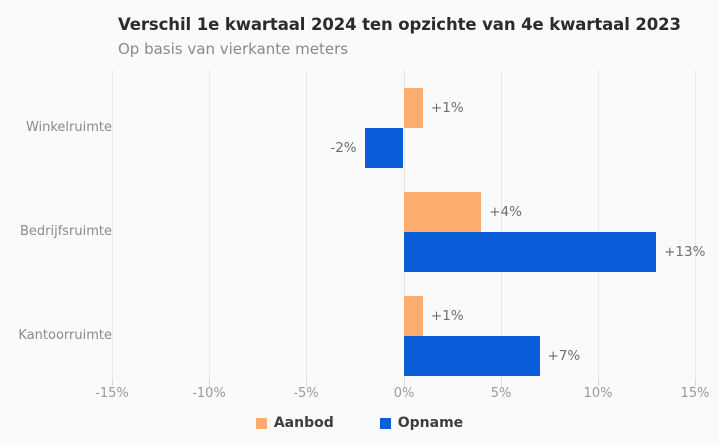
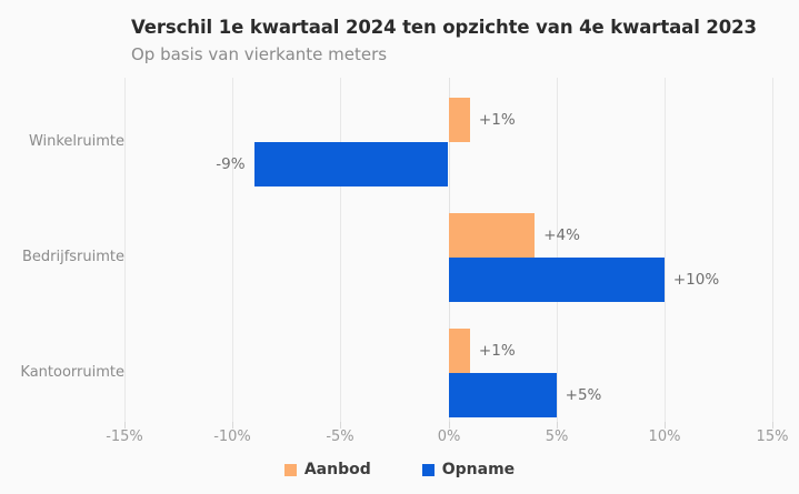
Opname/Winkelruimte: -2% -> -9%
Opname/Bedrijfsruimte: +13% -> +10%
Opname/Kantoorruimte: +7% -> +5%
